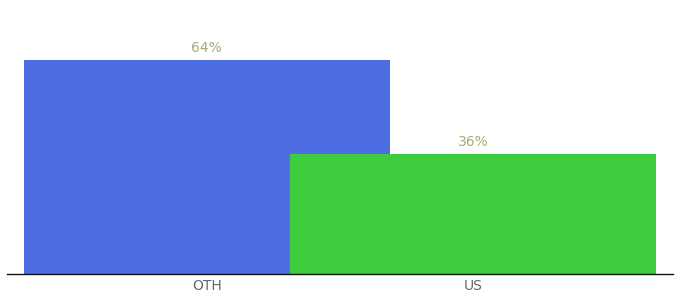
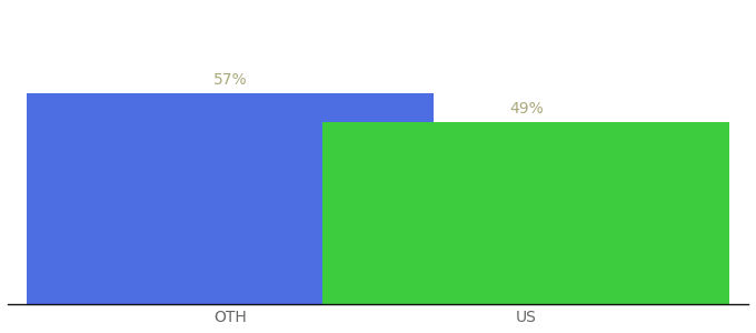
OTH: 64% -> 57%
US: 36% -> 49%
